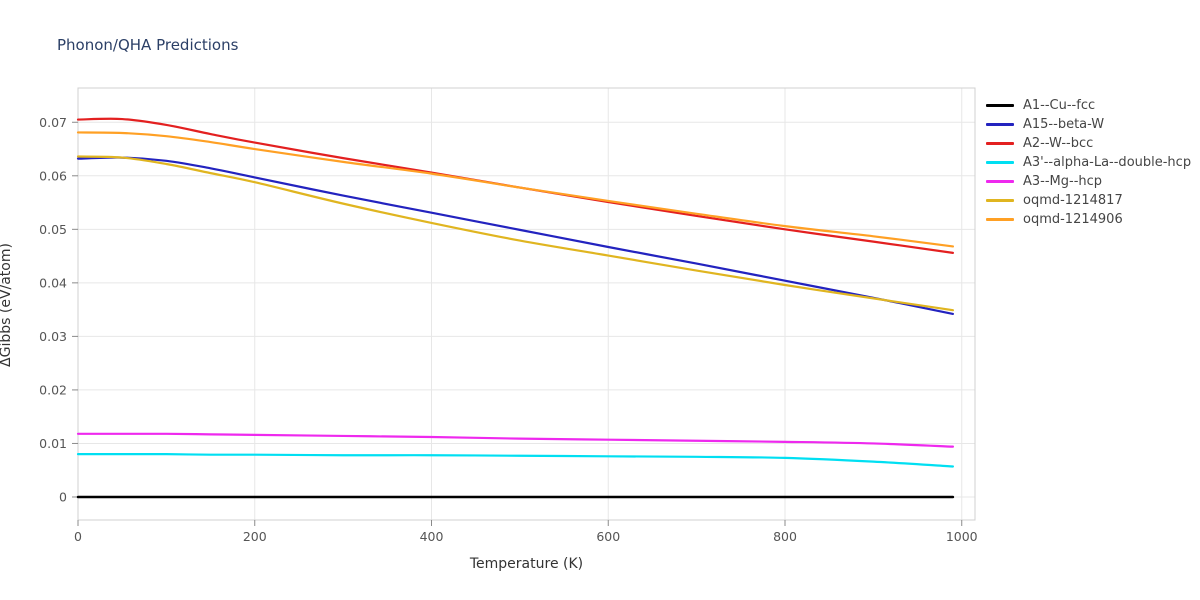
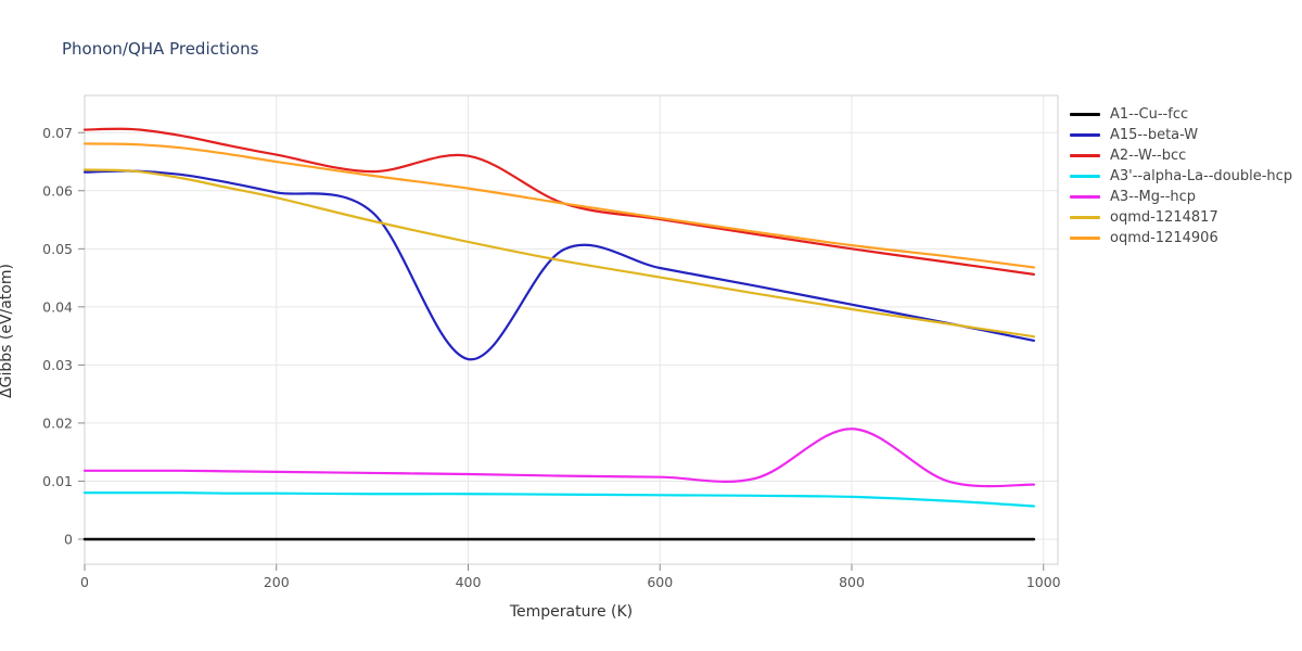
A15--beta-W/400: 0.053 -> 0.031
A2--W--bcc/400: 0.061 -> 0.066
A3--Mg--hcp/800: 0.010 -> 0.019
